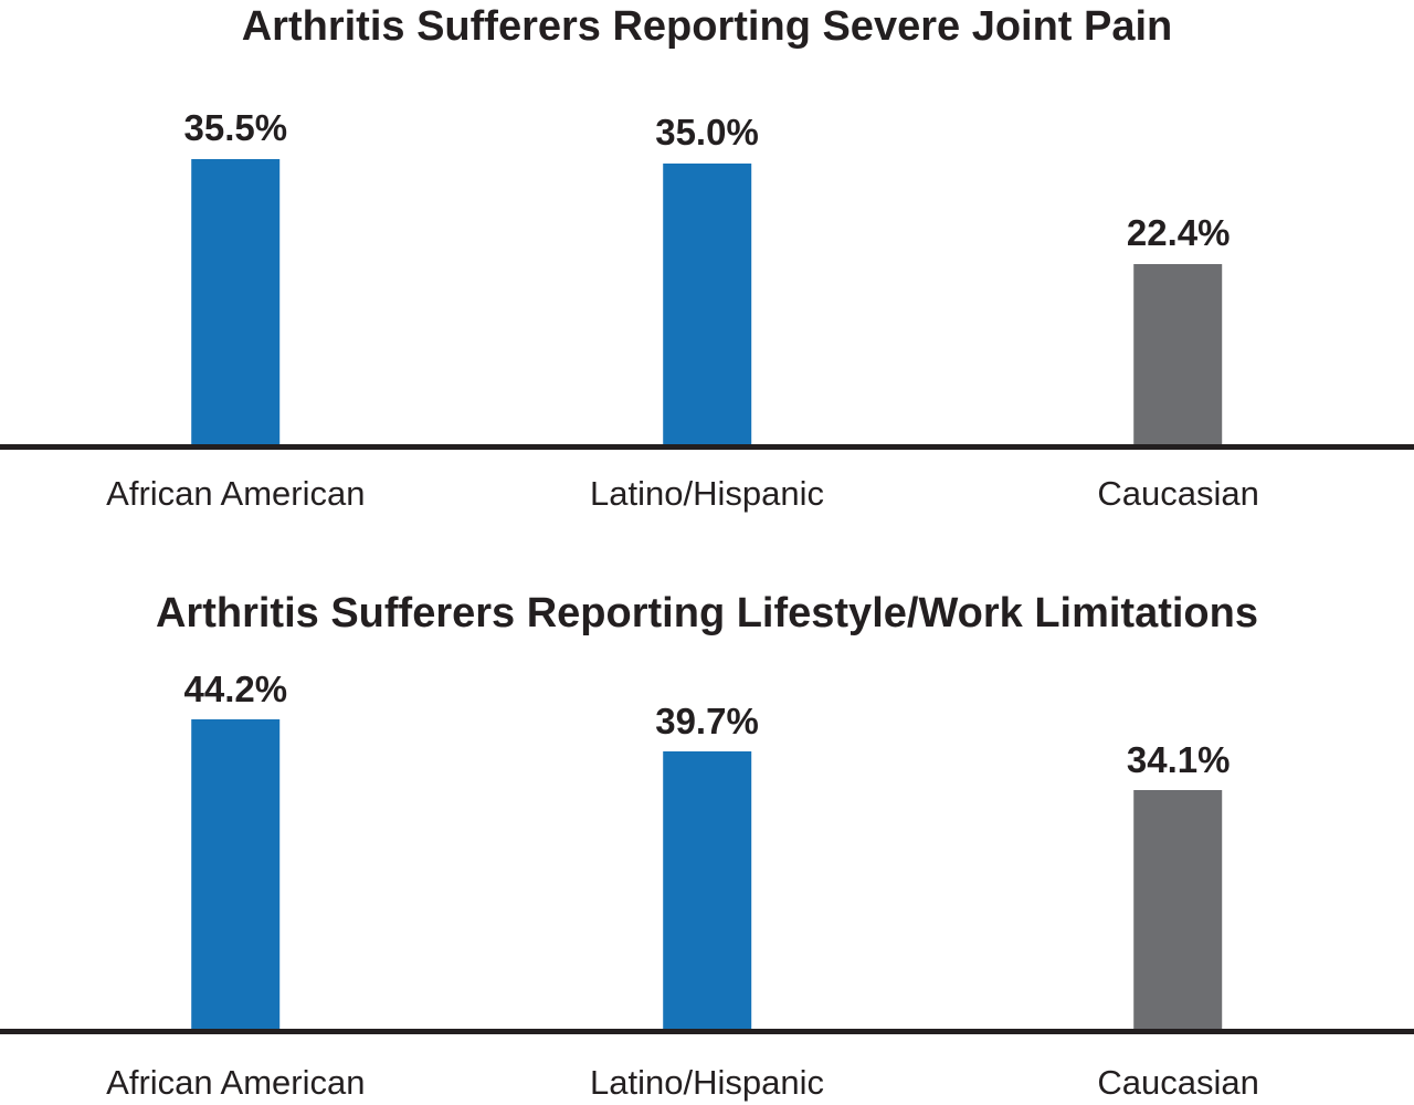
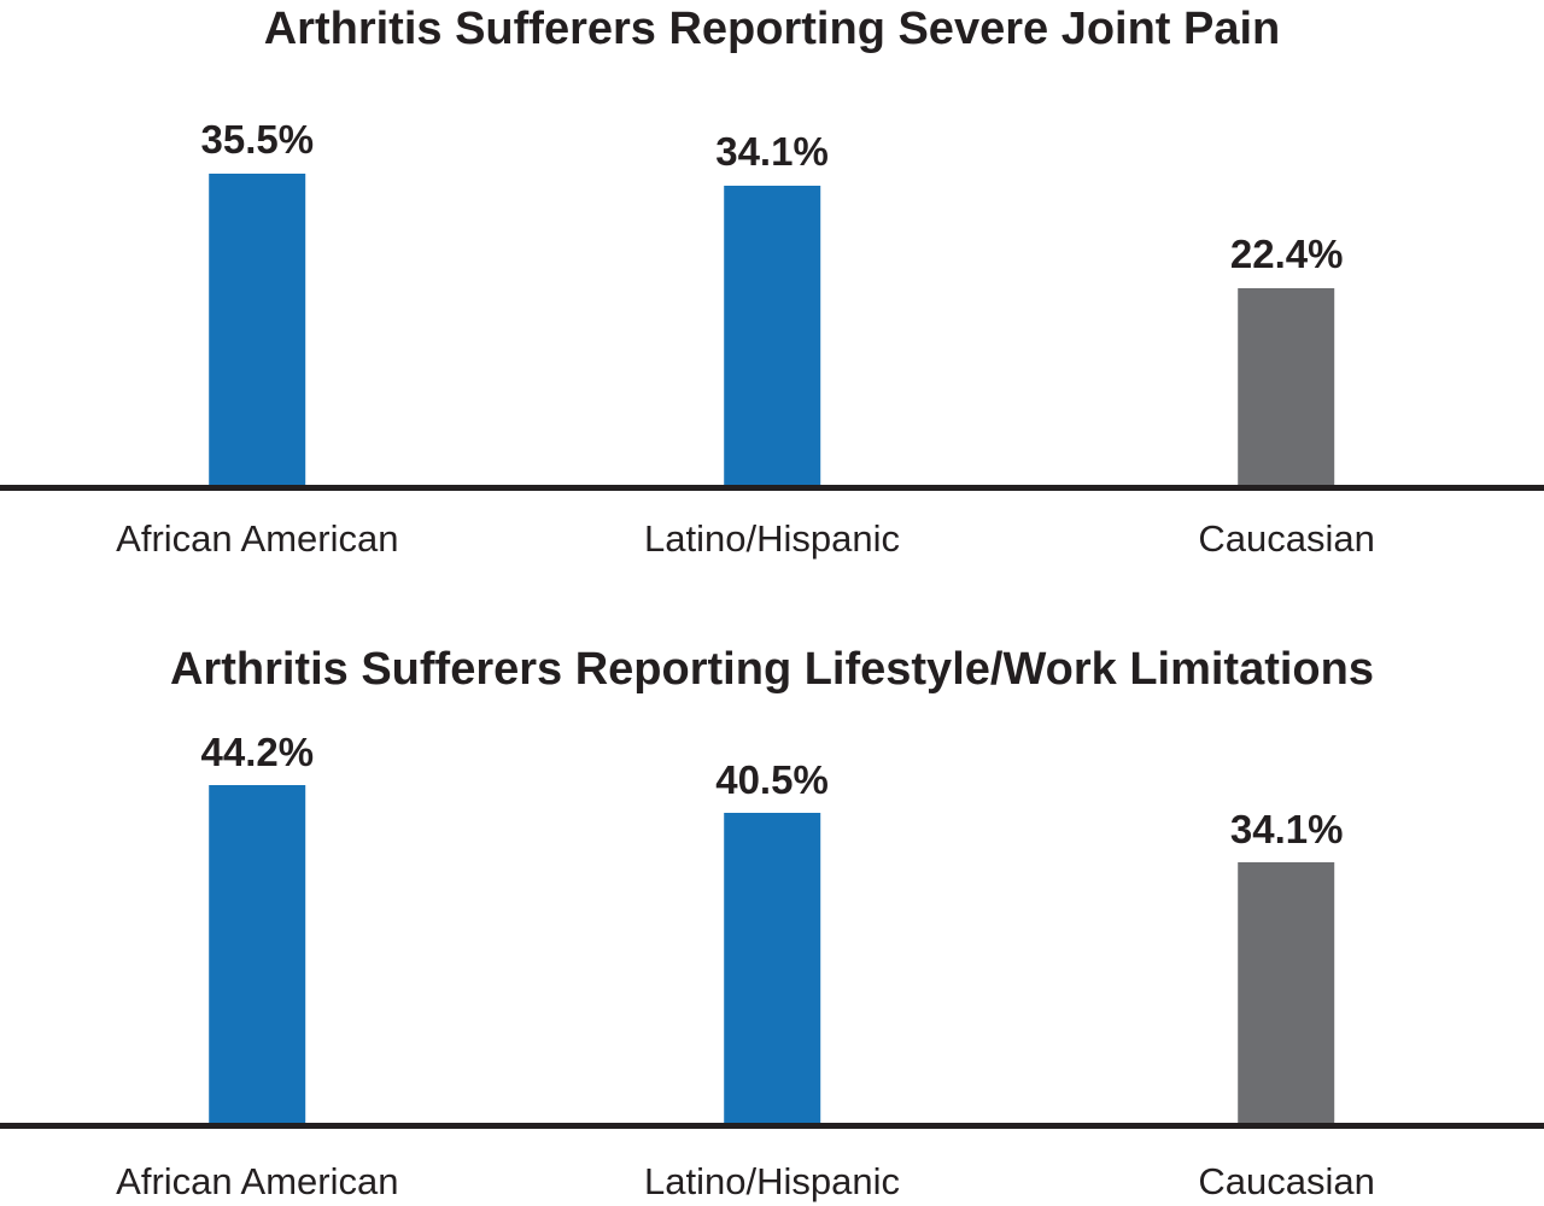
Arthritis Sufferers Reporting Severe Joint Pain/Latino/Hispanic: 35.0% -> 34.1%
Arthritis Sufferers Reporting Lifestyle/Work Limitations/Latino/Hispanic: 39.7% -> 40.5%
